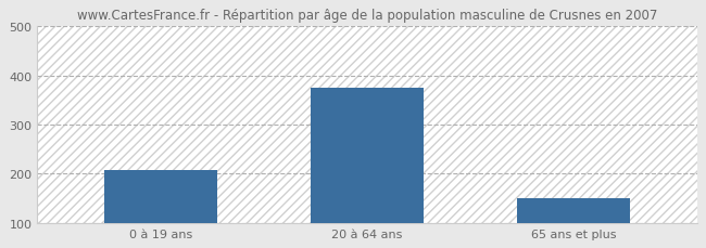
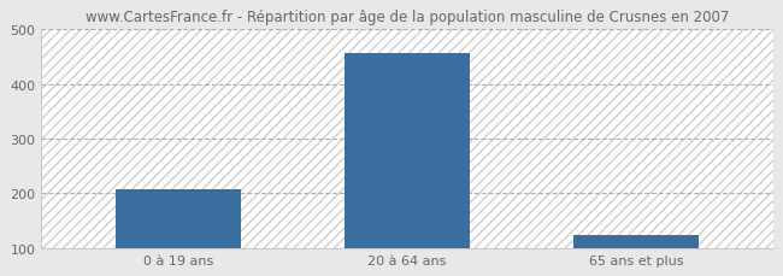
20 à 64 ans: 375 -> 456
65 ans et plus: 150 -> 123
